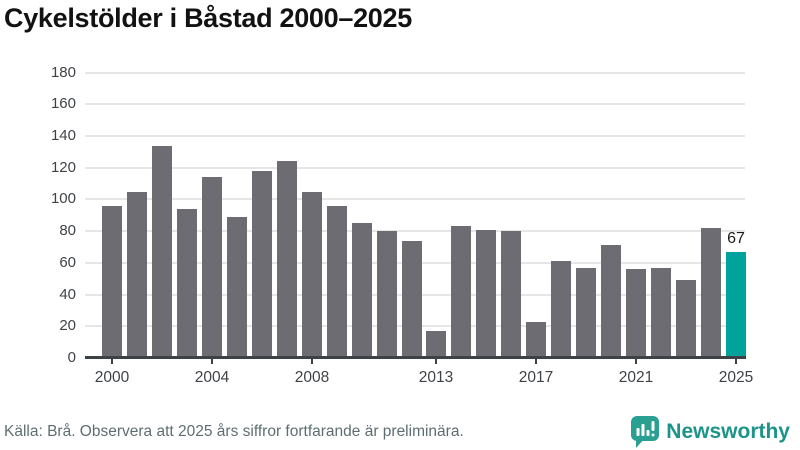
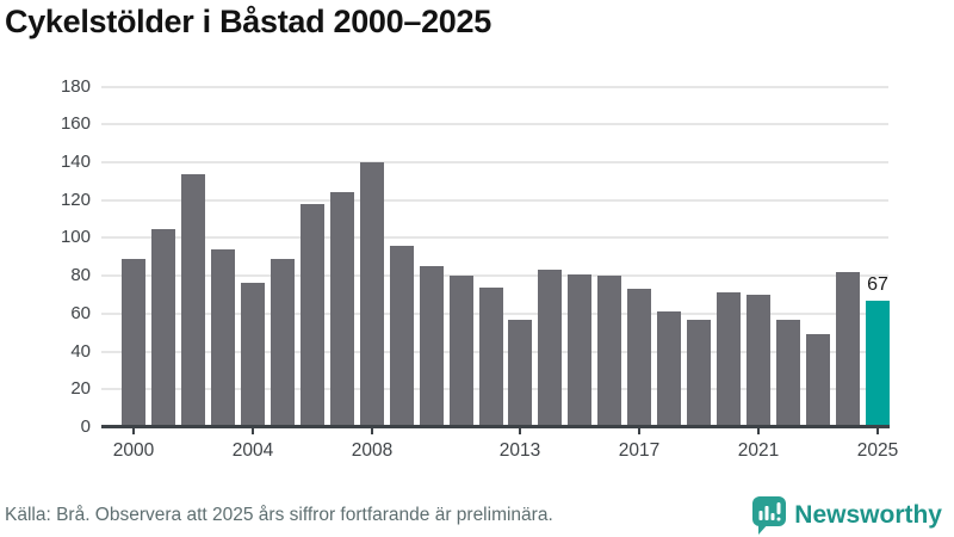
2000: 96 -> 89
2004: 114 -> 76
2008: 105 -> 140
2013: 17 -> 57
2017: 23 -> 73
2021: 56 -> 70
